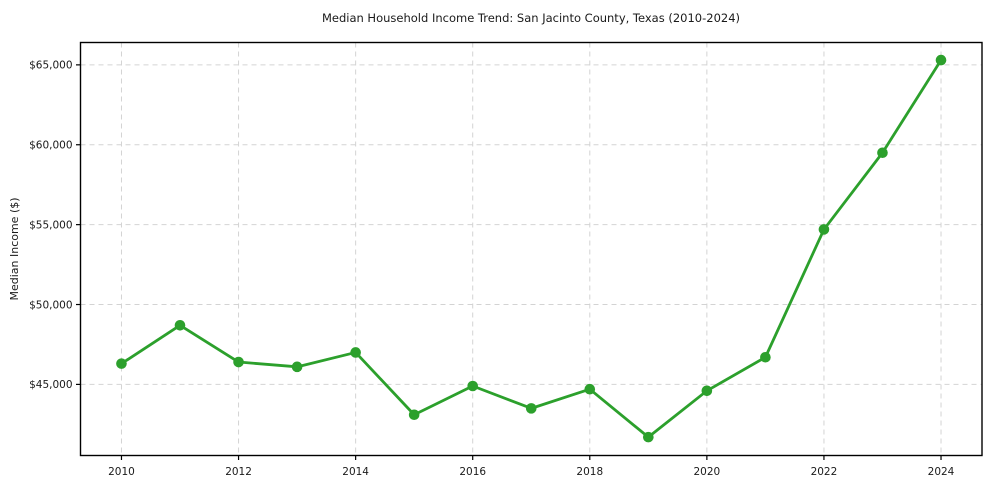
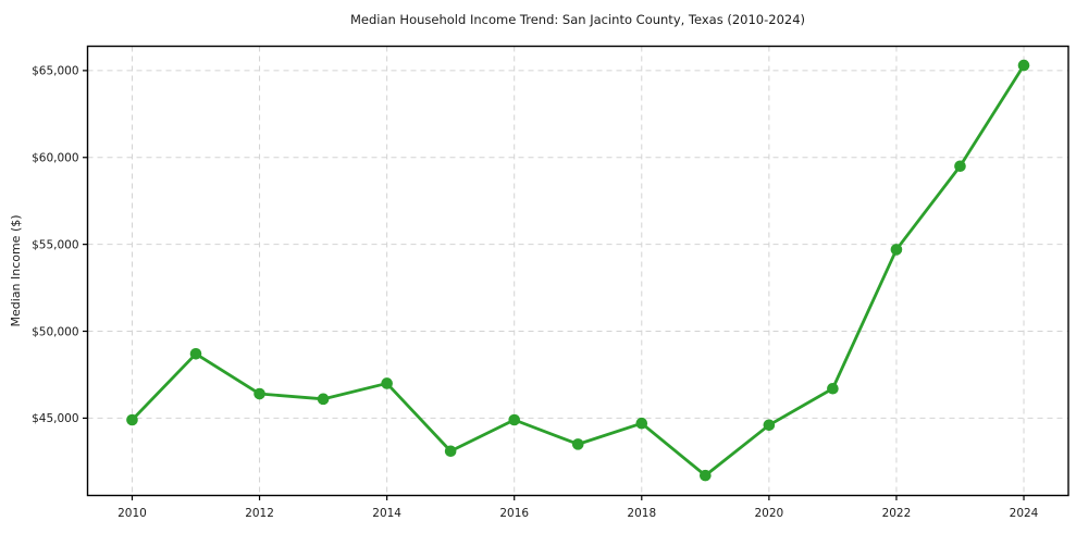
2010: $46300 -> $44900
